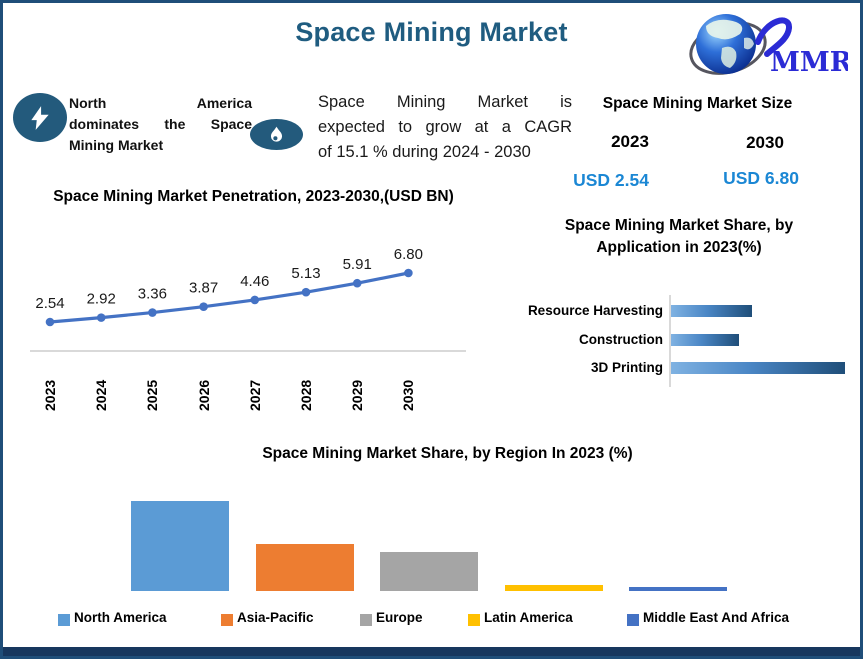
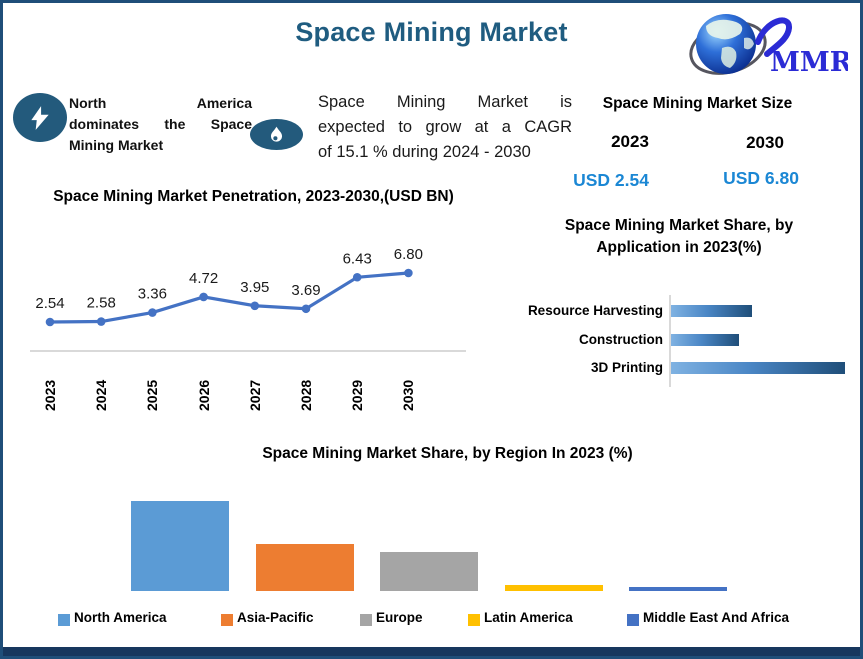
Space Mining Market Penetration, 2023-2030,(USD BN)/2024: 2.92 -> 2.58
Space Mining Market Penetration, 2023-2030,(USD BN)/2026: 3.87 -> 4.72
Space Mining Market Penetration, 2023-2030,(USD BN)/2027: 4.46 -> 3.95
Space Mining Market Penetration, 2023-2030,(USD BN)/2028: 5.13 -> 3.69
Space Mining Market Penetration, 2023-2030,(USD BN)/2029: 5.91 -> 6.43
